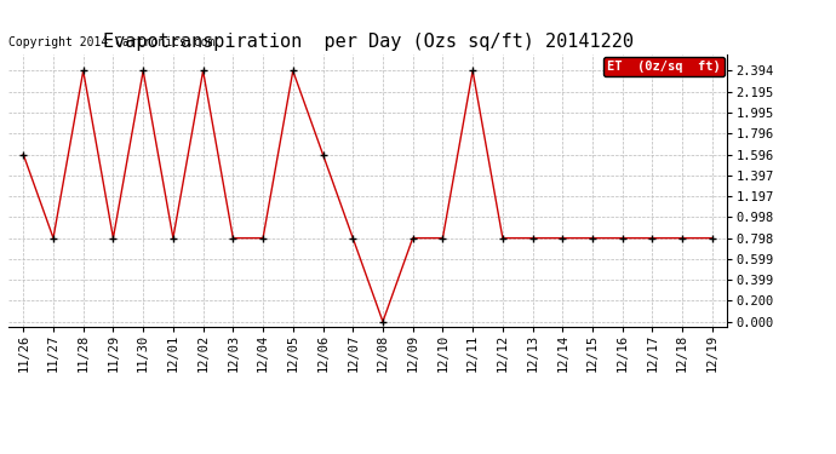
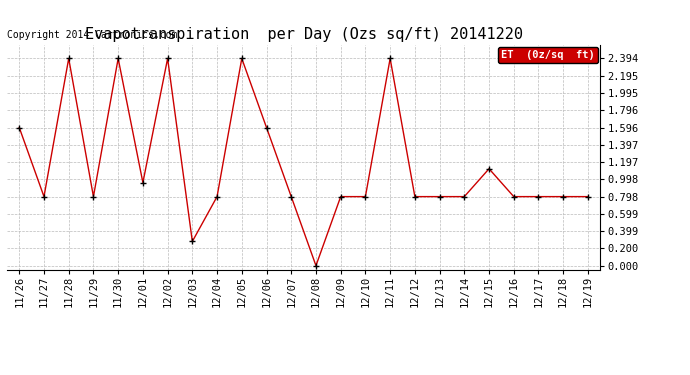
12/01: 0.80 -> 0.96
12/03: 0.80 -> 0.28
12/15: 0.80 -> 1.12
